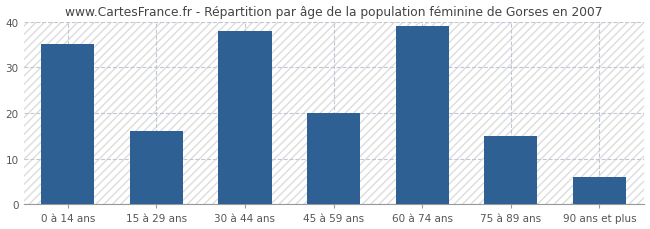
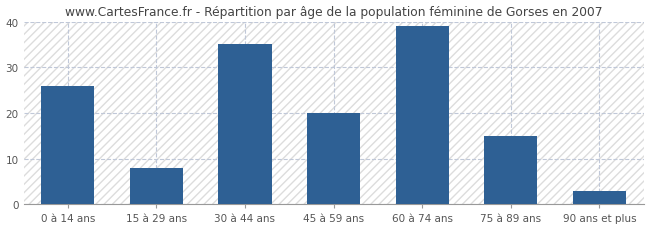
0 à 14 ans: 35 -> 26
15 à 29 ans: 16 -> 8
30 à 44 ans: 38 -> 35
90 ans et plus: 6 -> 3
